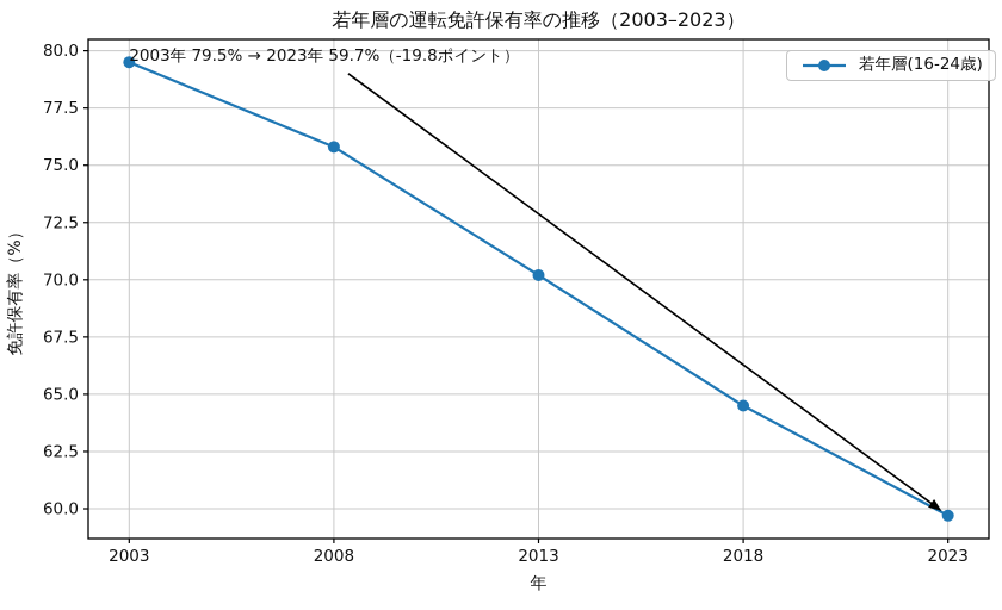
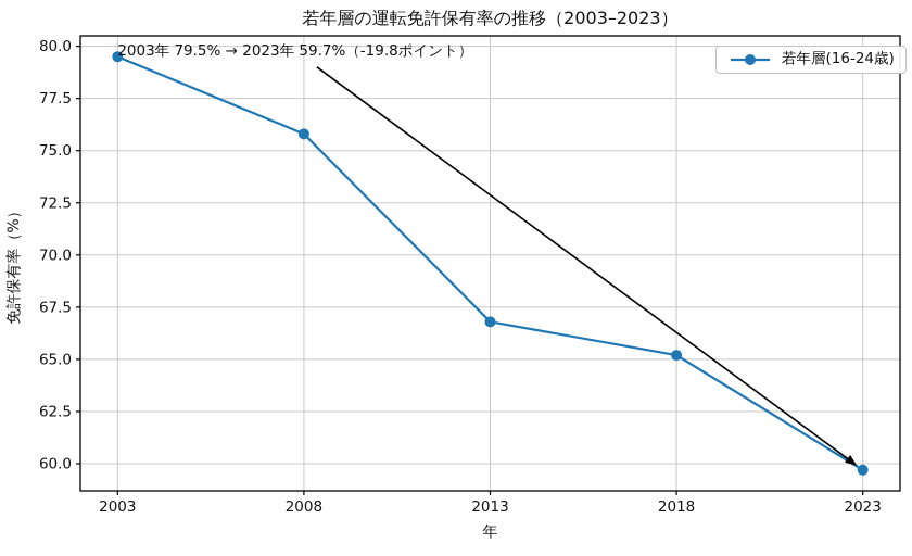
2013: 70.2 -> 66.8
2018: 64.5 -> 65.2
